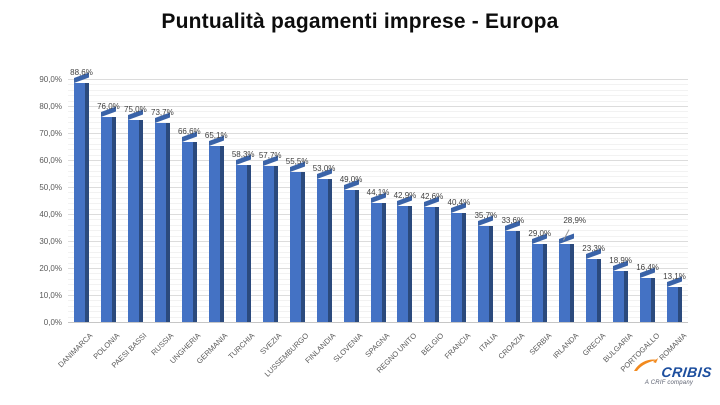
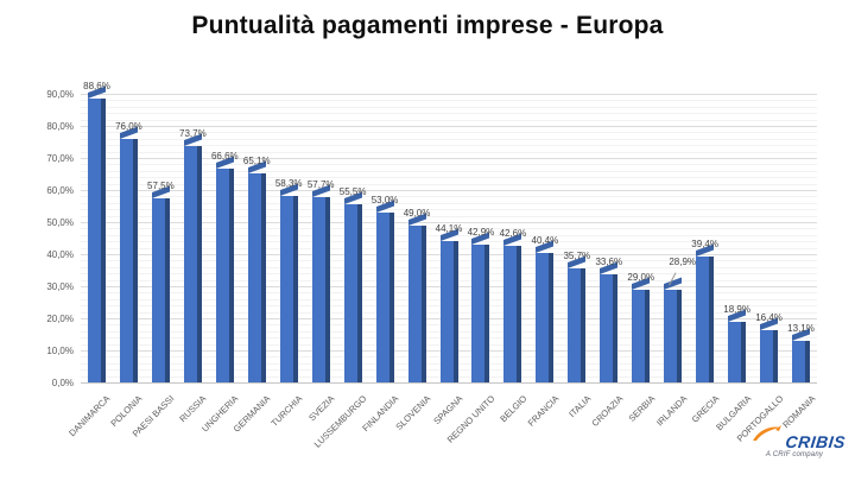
PAESI BASSI: 75,0% -> 57,5%
GRECIA: 23,3% -> 39,4%
